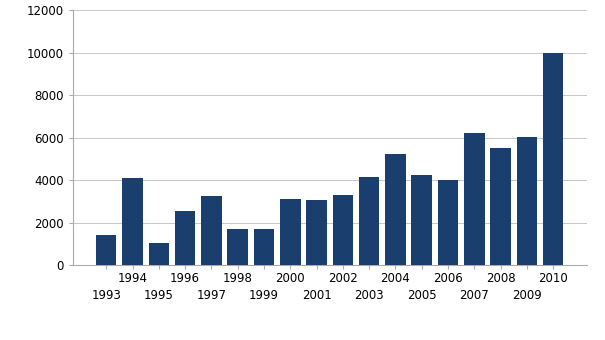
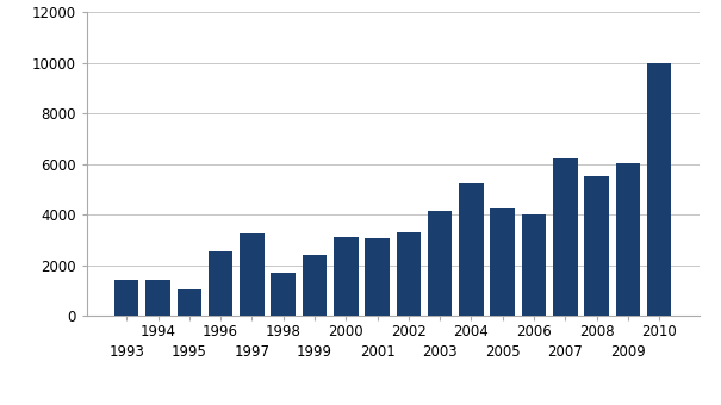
1994: 4100 -> 1400
1999: 1700 -> 2400
